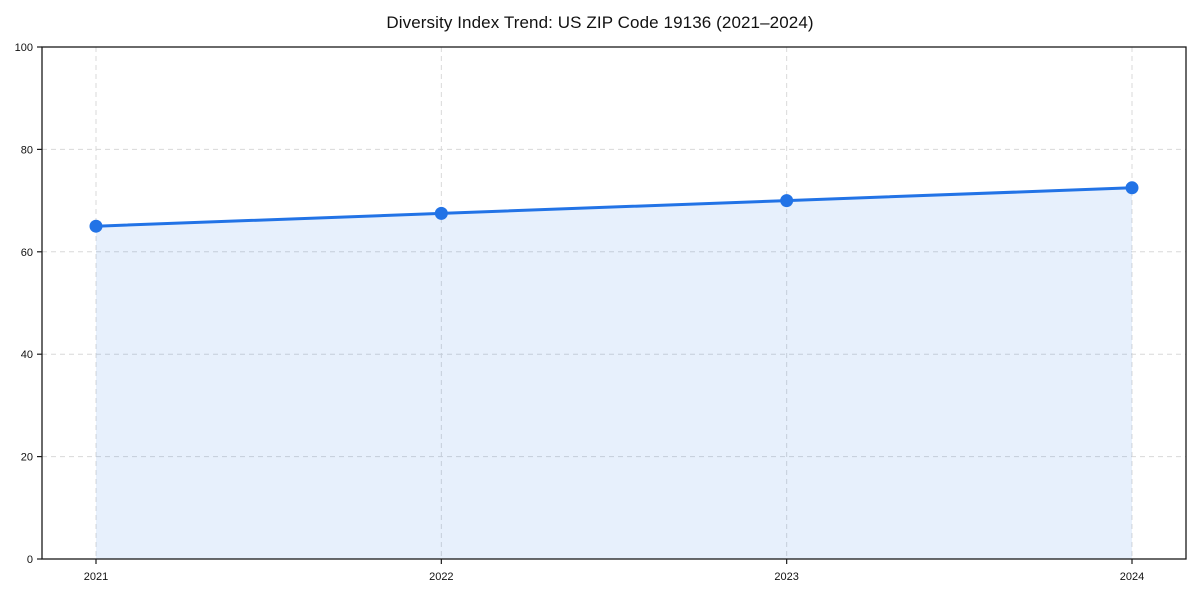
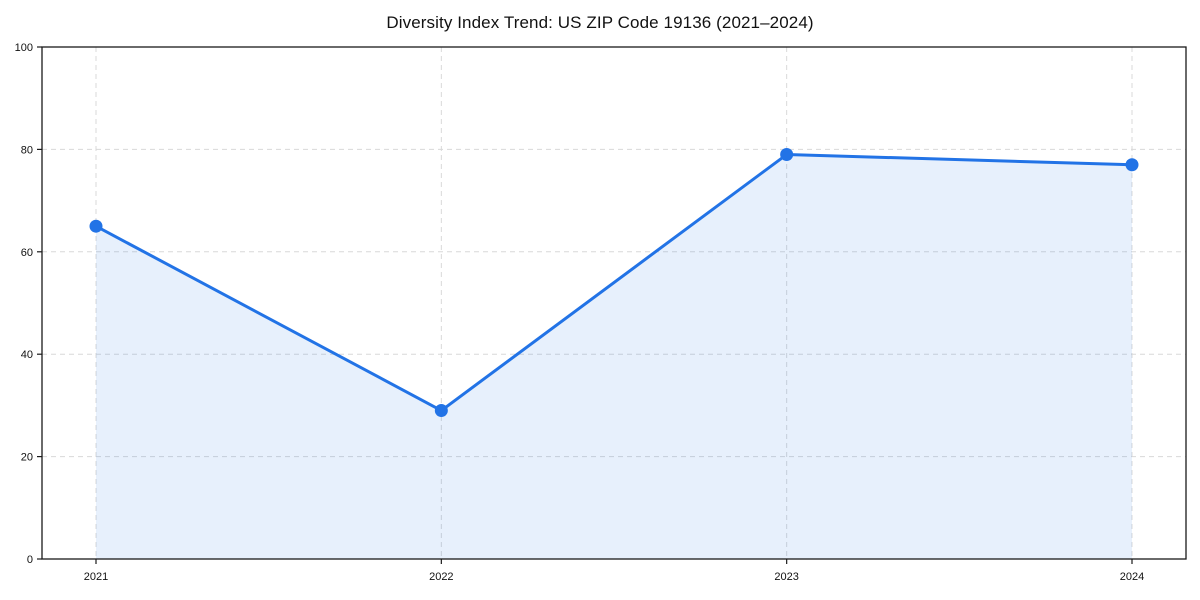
2022: 68 -> 29
2023: 70 -> 79
2024: 72 -> 77
